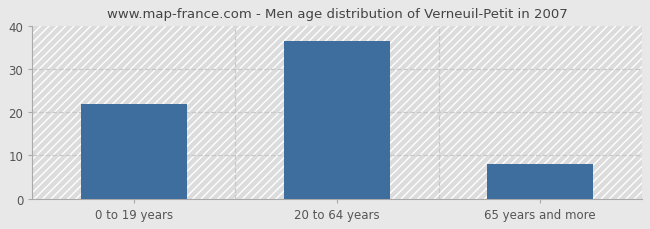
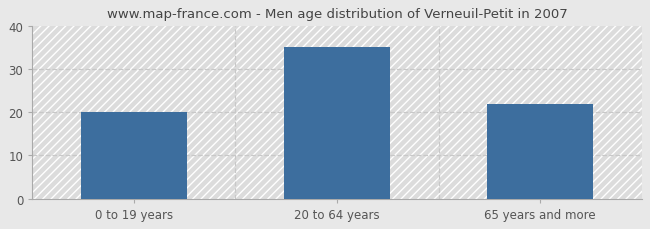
0 to 19 years: 22.0 -> 20.0
20 to 64 years: 36.5 -> 35.0
65 years and more: 8.0 -> 22.0
